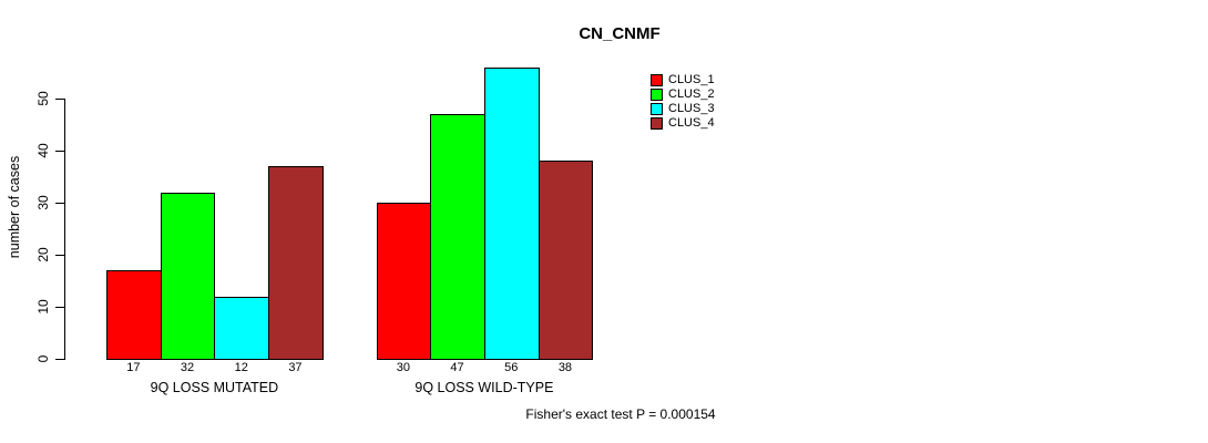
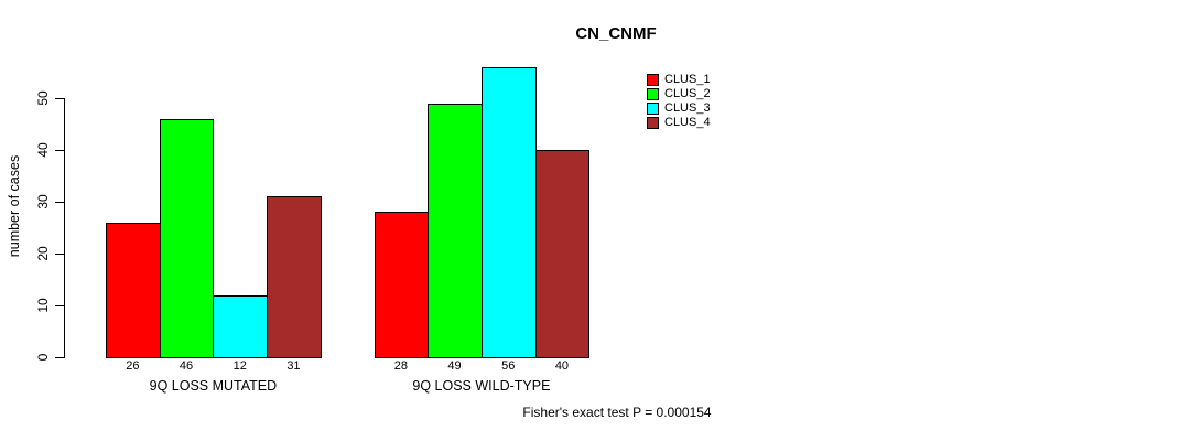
CLUS_1/9Q LOSS MUTATED: 17 -> 26
CLUS_2/9Q LOSS MUTATED: 32 -> 46
CLUS_4/9Q LOSS MUTATED: 37 -> 31
CLUS_1/9Q LOSS WILD-TYPE: 30 -> 28
CLUS_2/9Q LOSS WILD-TYPE: 47 -> 49
CLUS_4/9Q LOSS WILD-TYPE: 38 -> 40
